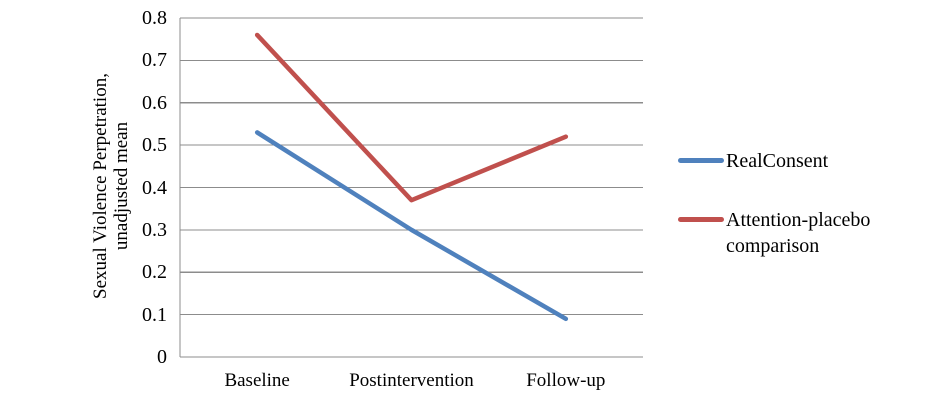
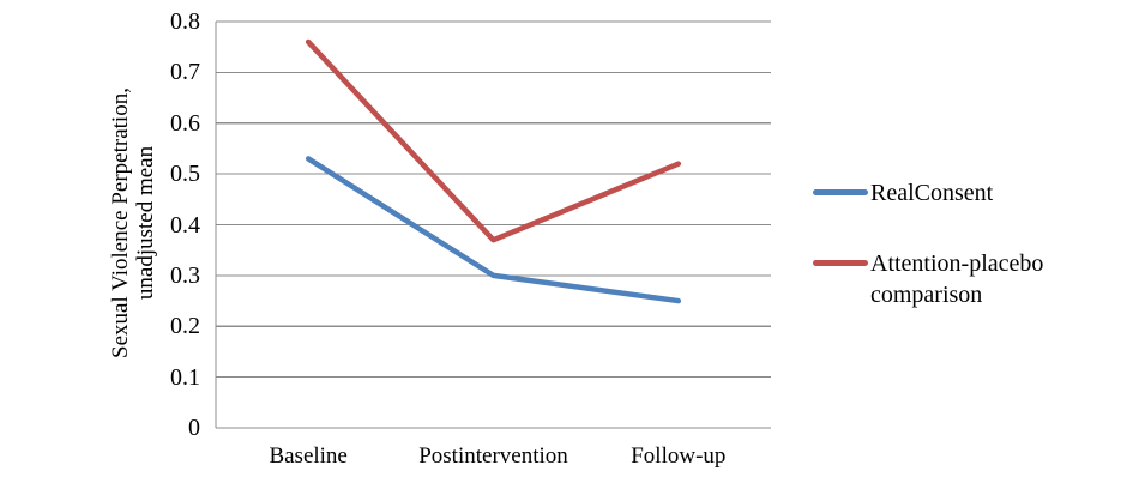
RealConsent/Follow-up: 0.09 -> 0.25
